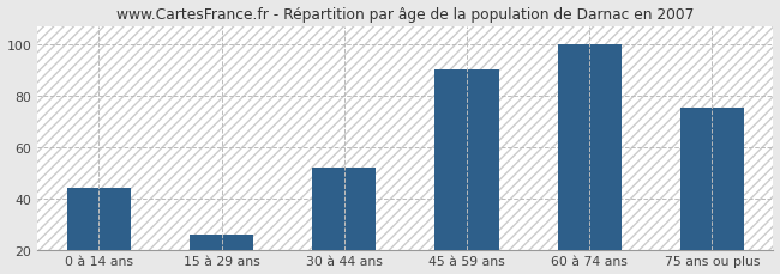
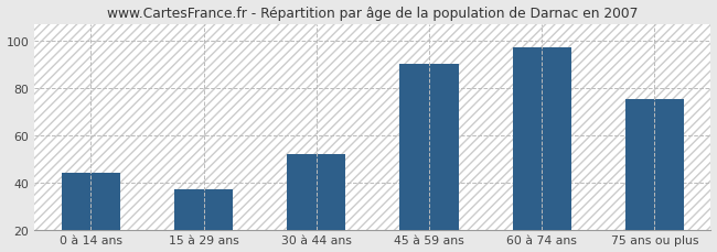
15 à 29 ans: 26 -> 37
60 à 74 ans: 100 -> 97
